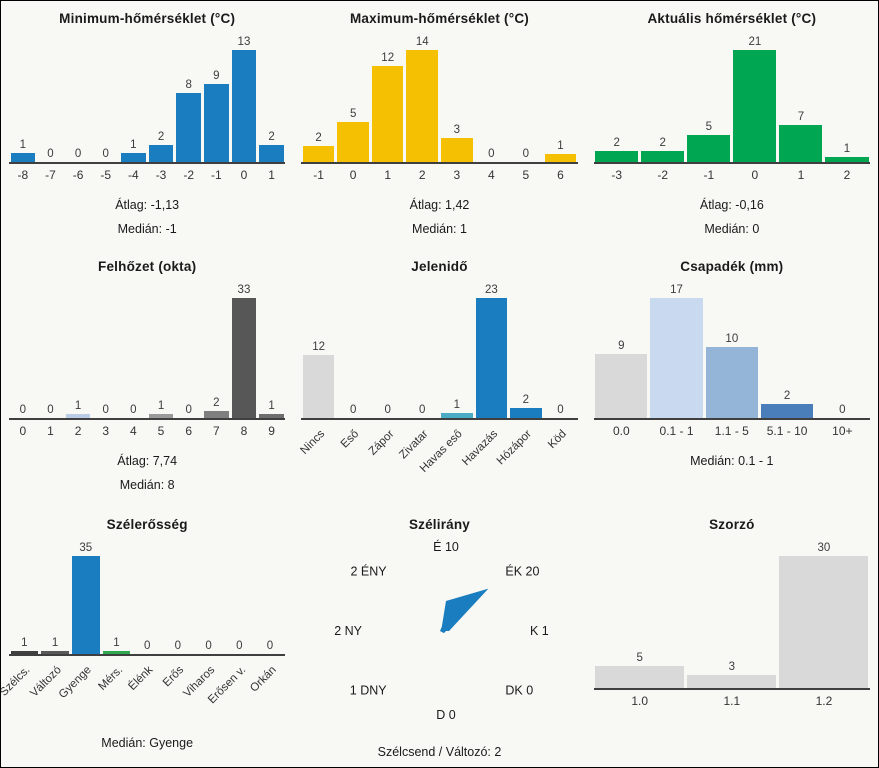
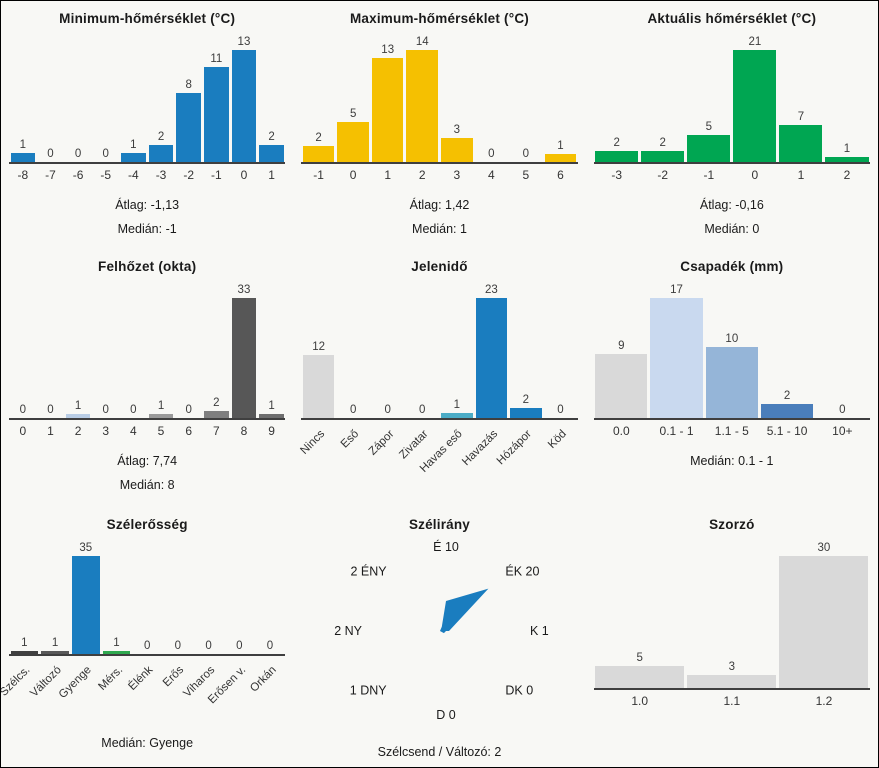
Minimum-hőmérséklet (°C)/-1: 9 -> 11
Maximum-hőmérséklet (°C)/1: 12 -> 13
